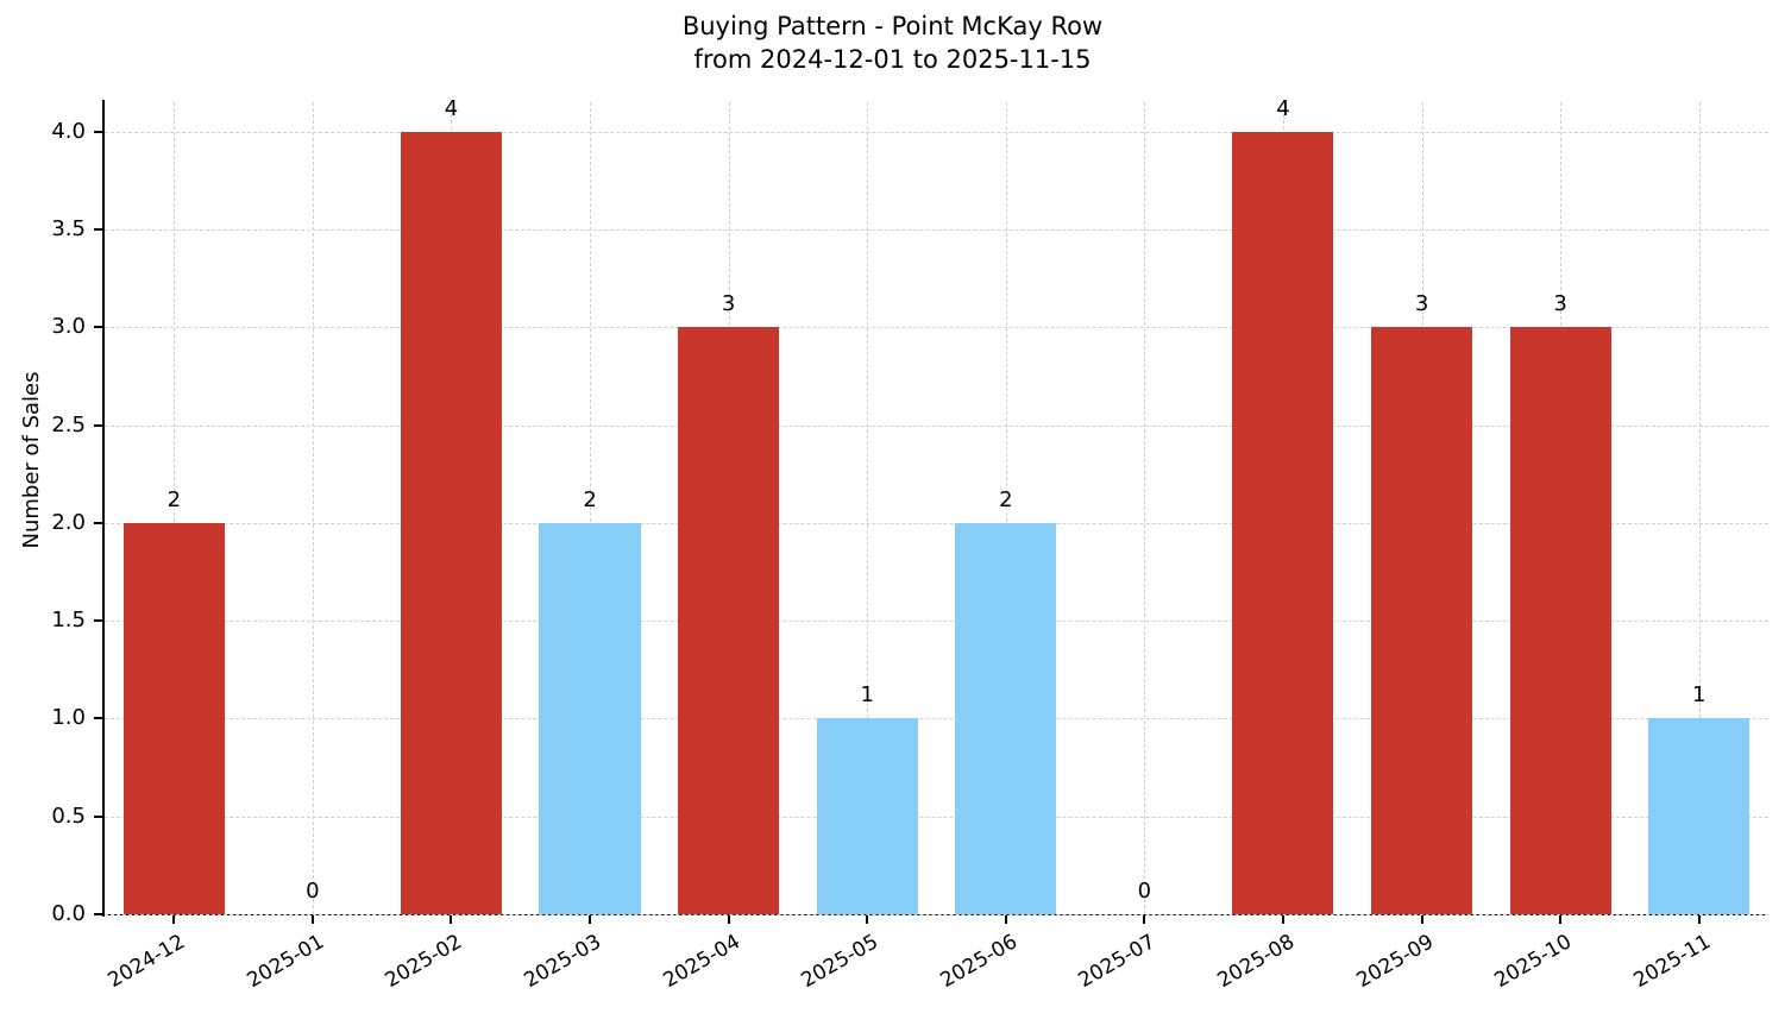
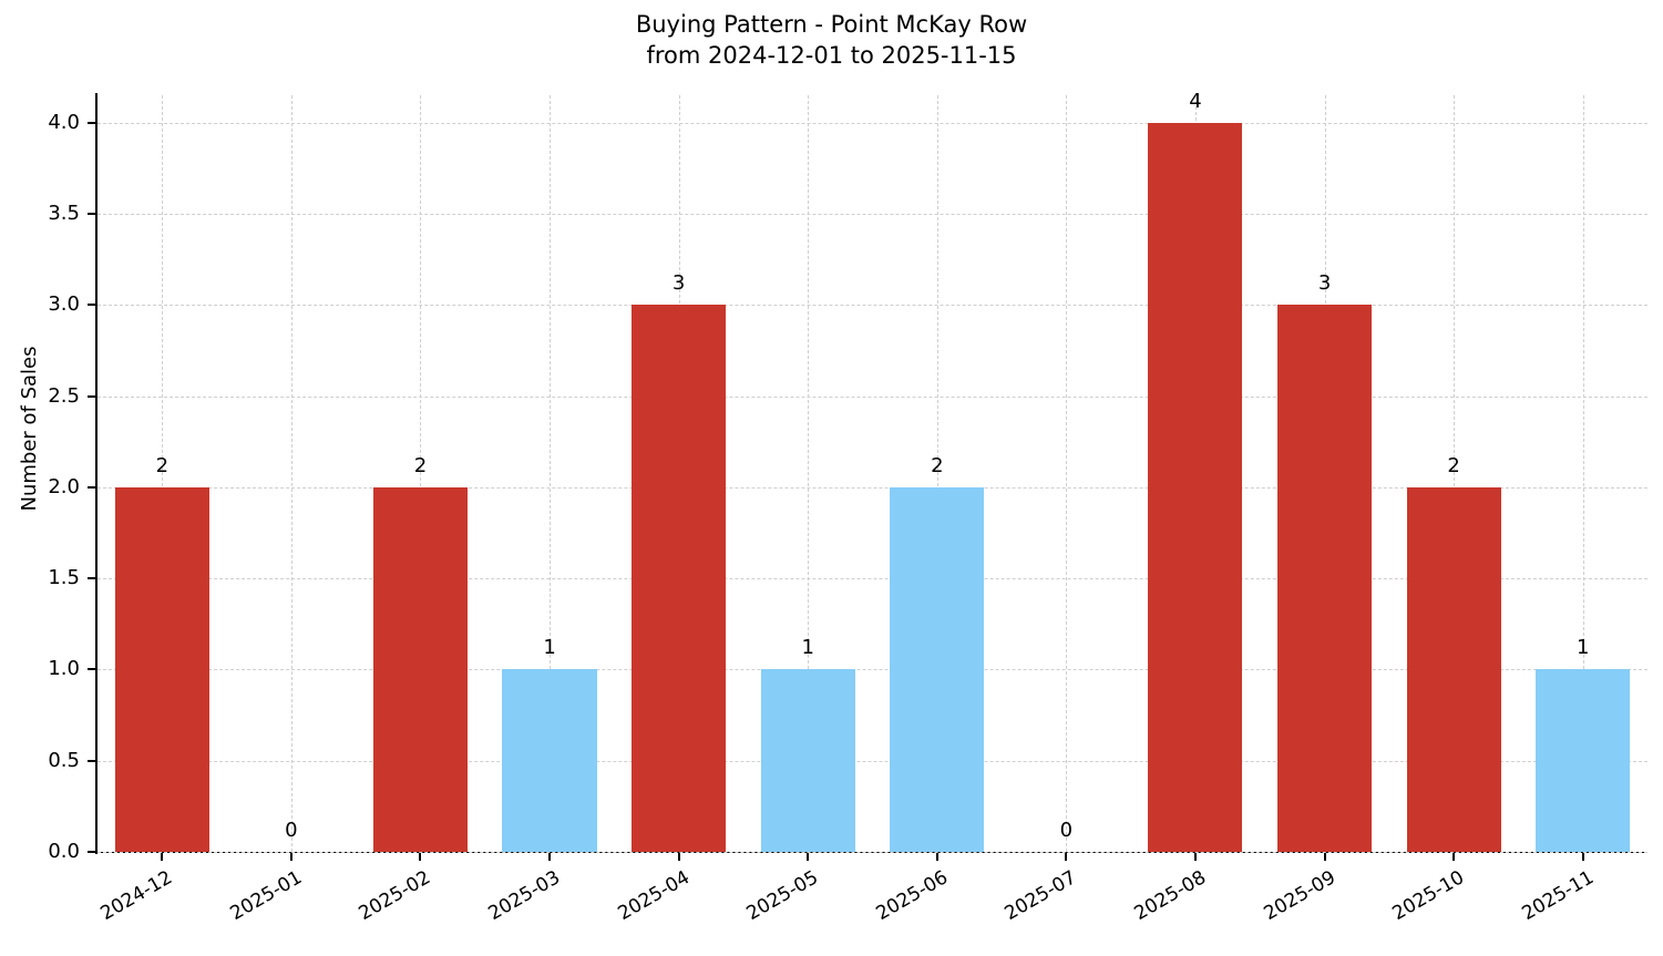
2025-02: 4 -> 2
2025-03: 2 -> 1
2025-10: 3 -> 2
